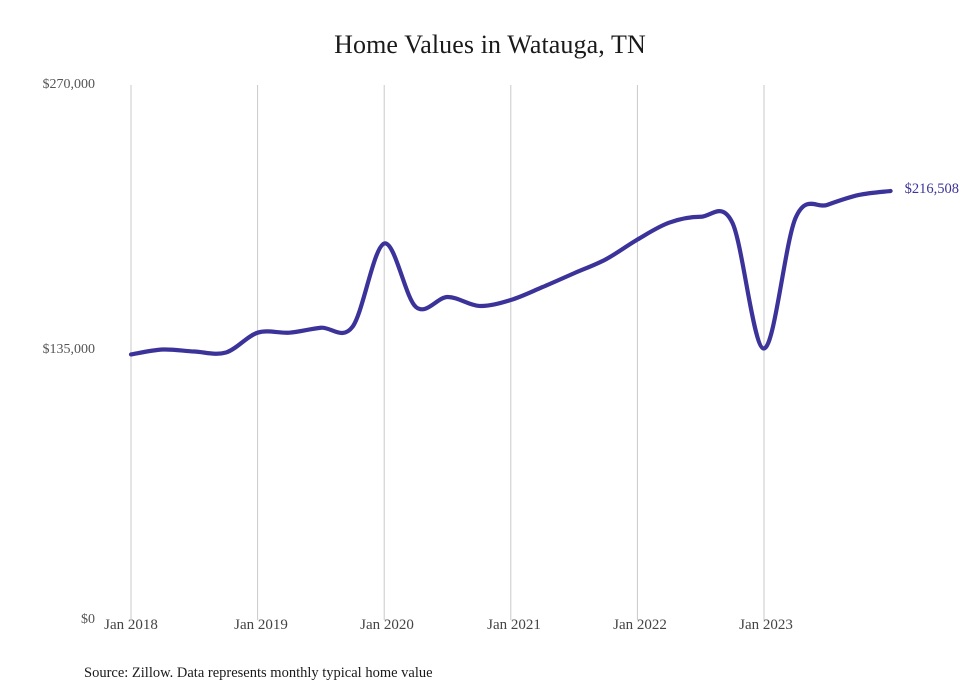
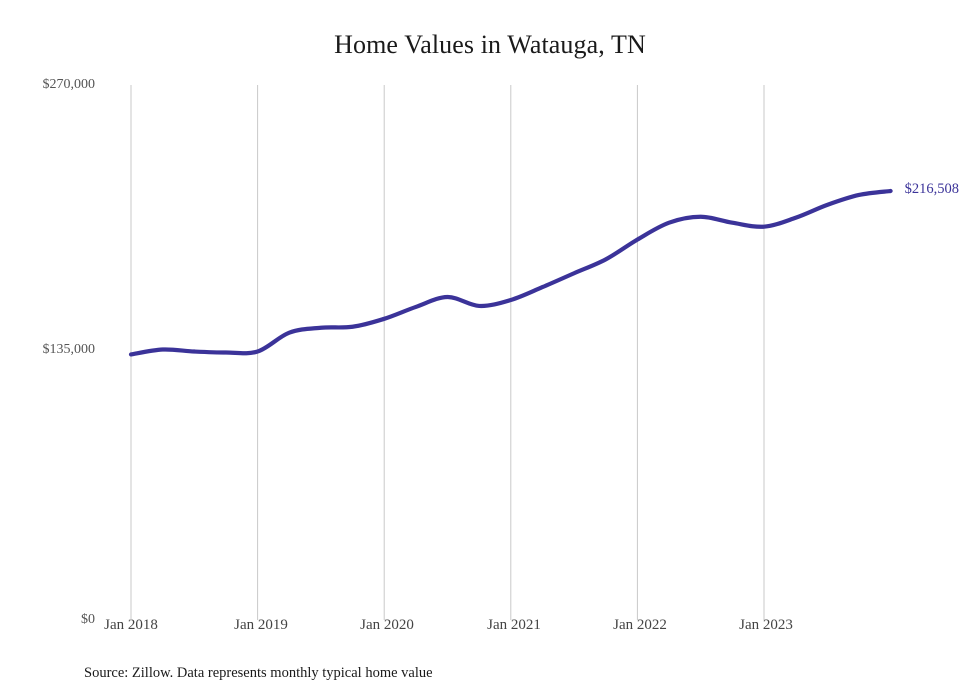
Jan 2019: $145000 -> $136000
Jan 2020: $190000 -> $152000
Jan 2023: $137000 -> $198000
